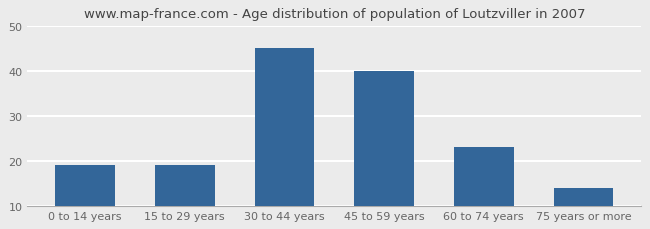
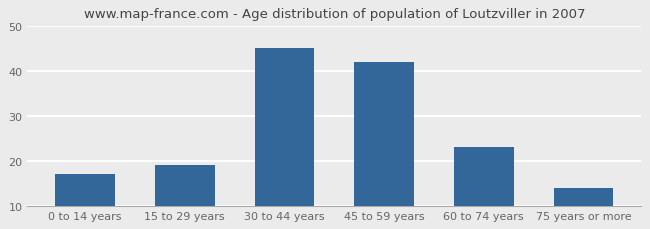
0 to 14 years: 19 -> 17
45 to 59 years: 40 -> 42
